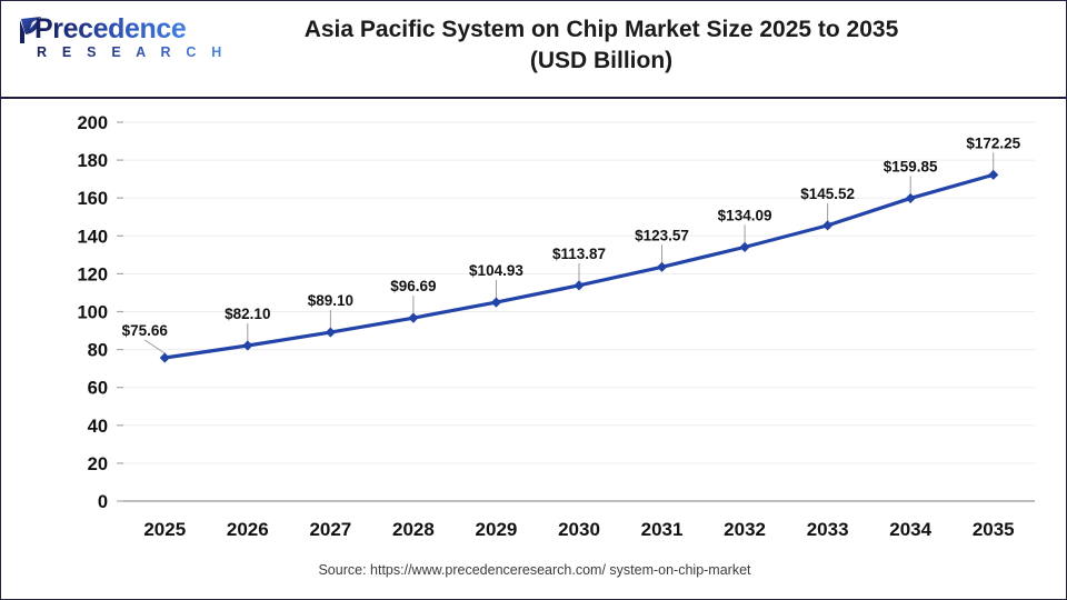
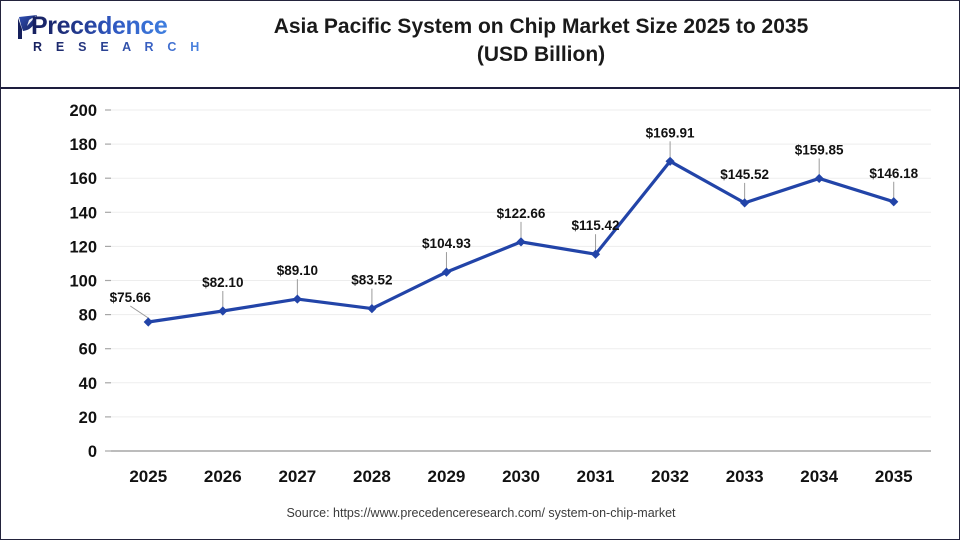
2028: $96.69 -> $83.52
2030: $113.87 -> $122.66
2031: $123.57 -> $115.42
2032: $134.09 -> $169.91
2035: $172.25 -> $146.18
